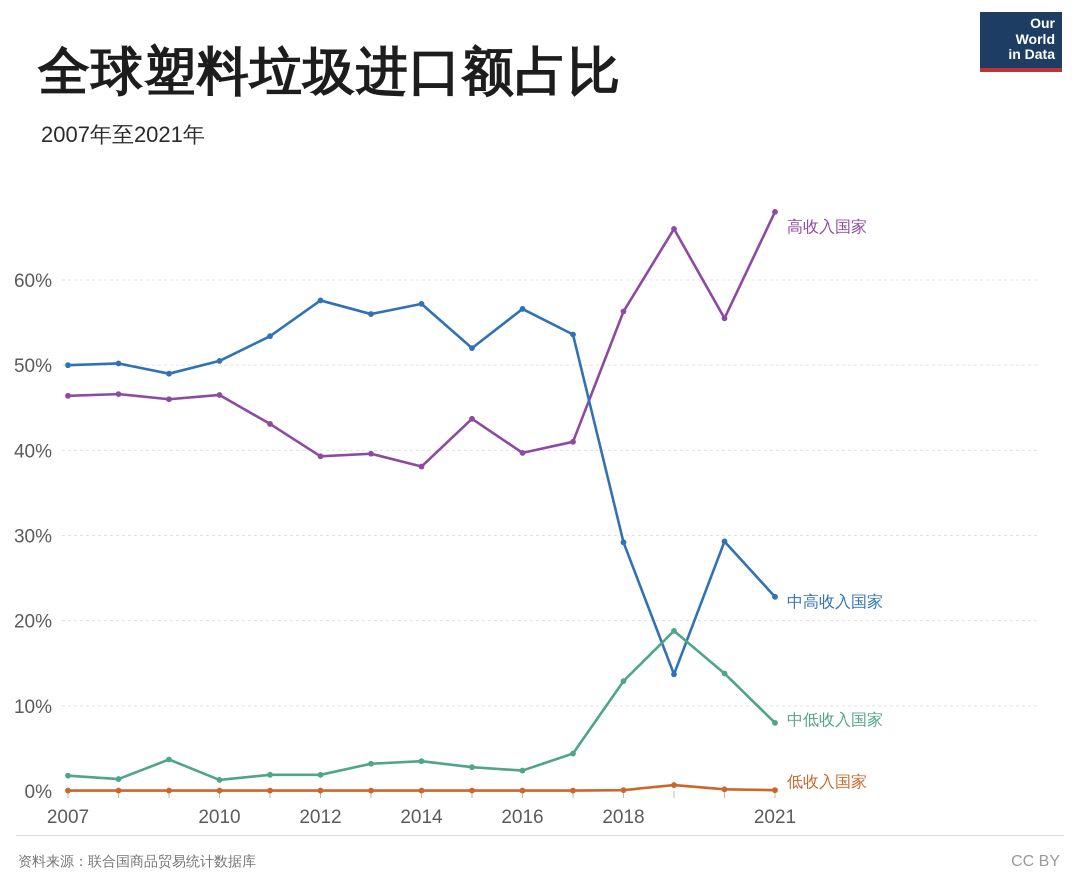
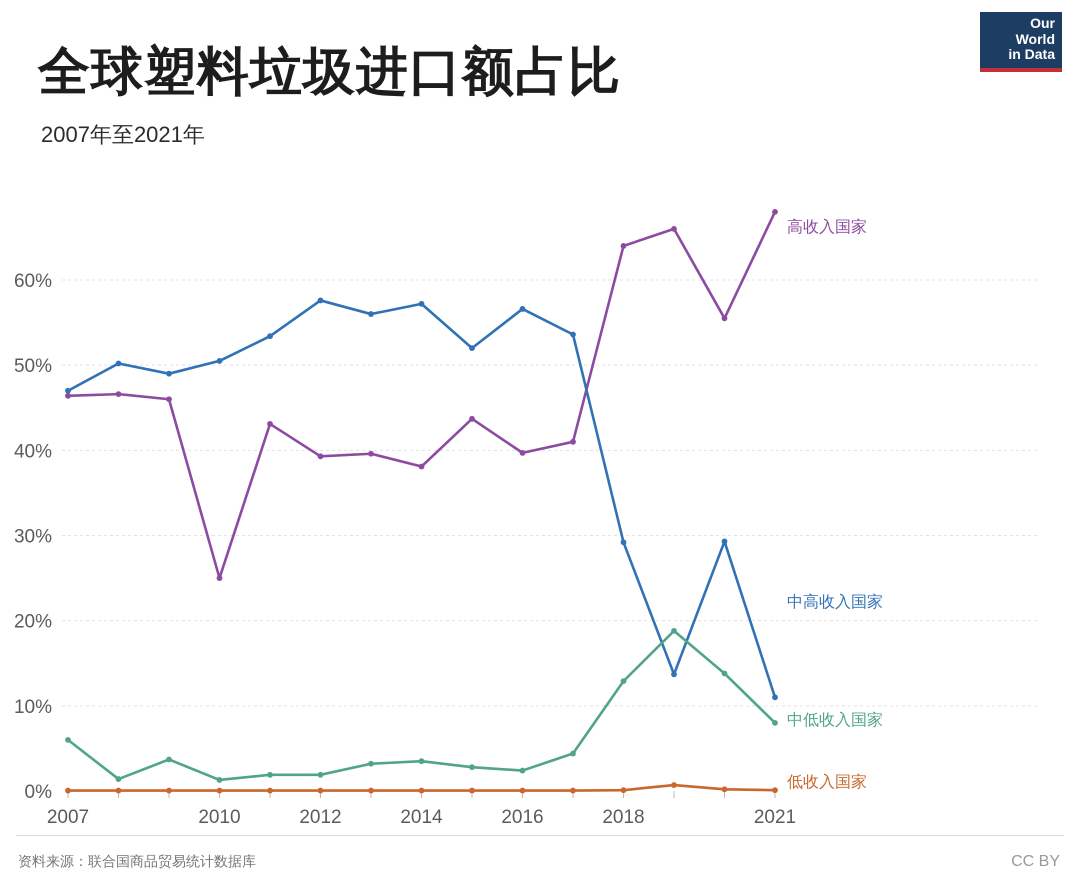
中高收入国家/2007: 50% -> 47%
中低收入国家/2007: 2% -> 6%
高收入国家/2010: 46% -> 25%
高收入国家/2018: 56% -> 64%
中高收入国家/2021: 23% -> 11%
